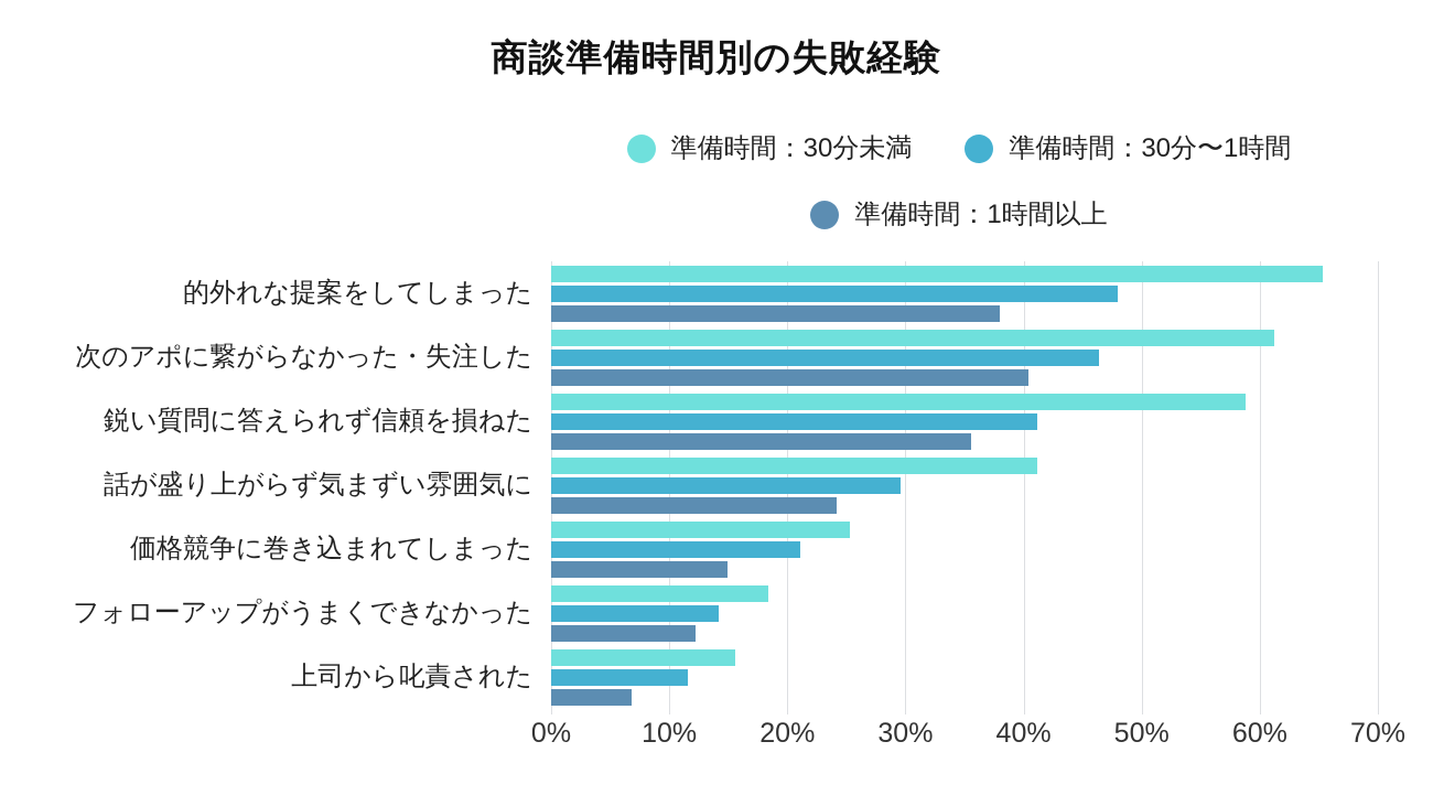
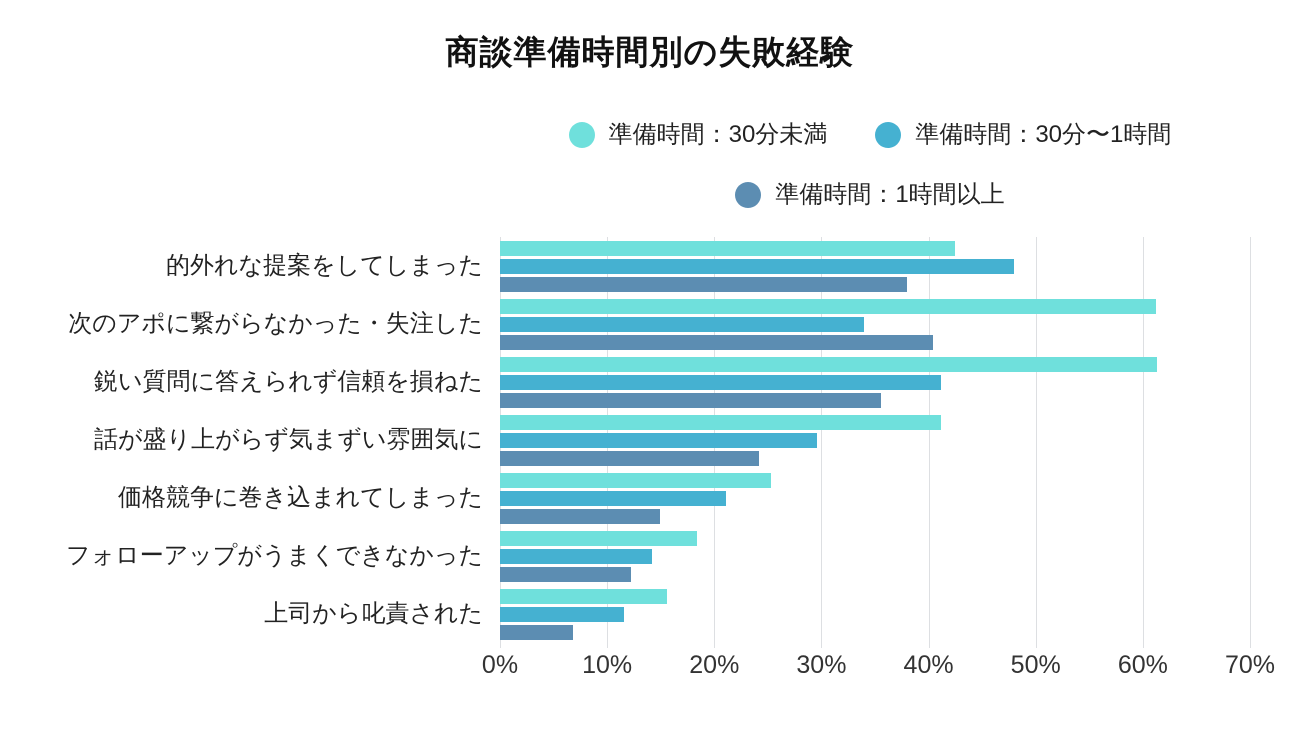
準備時間：30分未満/的外れな提案をしてしまった: 65.3% -> 42.5%
準備時間：30分〜1時間/次のアポに繋がらなかった・失注した: 46.4% -> 34.0%
準備時間：30分未満/鋭い質問に答えられず信頼を損ねた: 58.8% -> 61.3%
